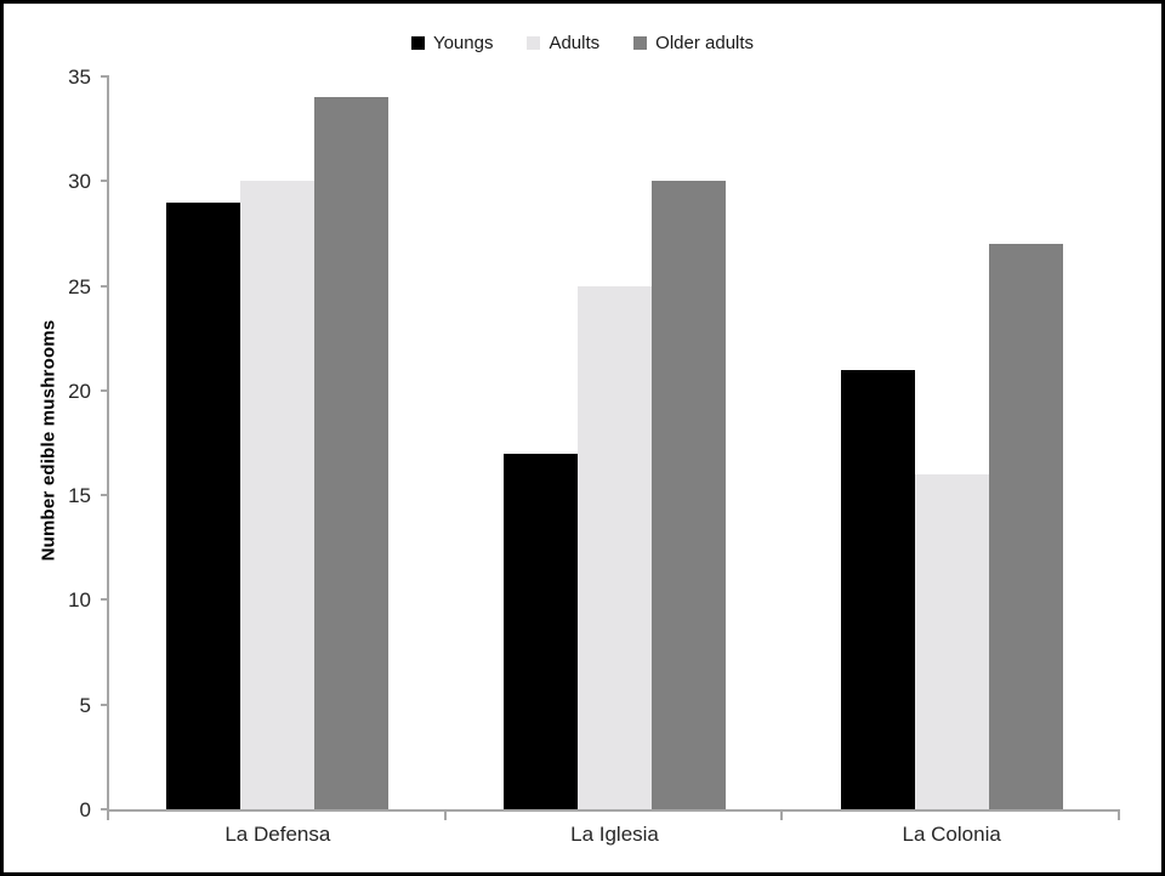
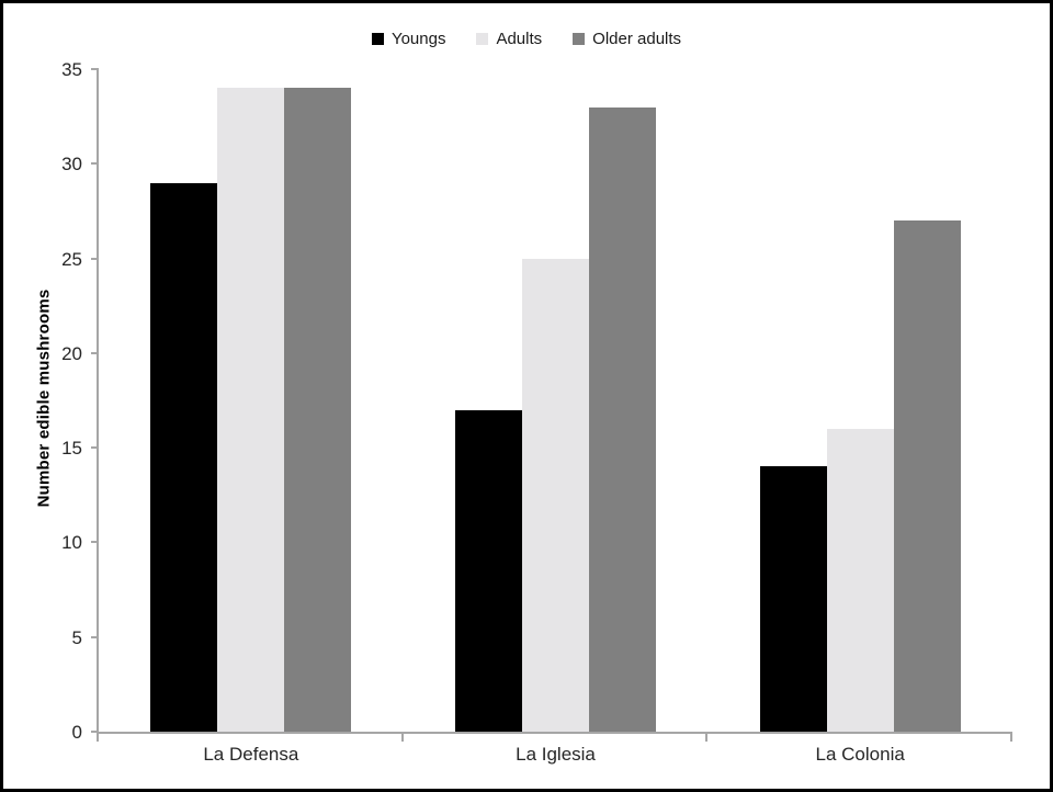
Adults/La Defensa: 30 -> 34
Older adults/La Iglesia: 30 -> 33
Youngs/La Colonia: 21 -> 14
